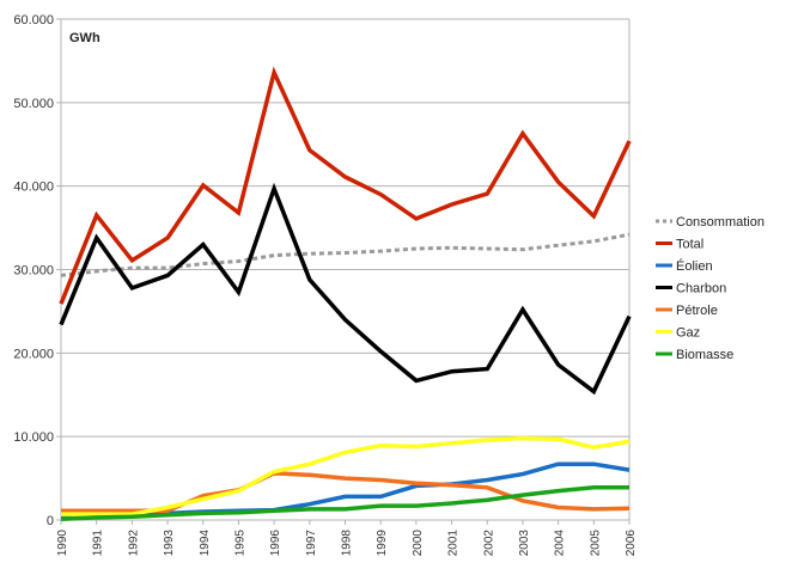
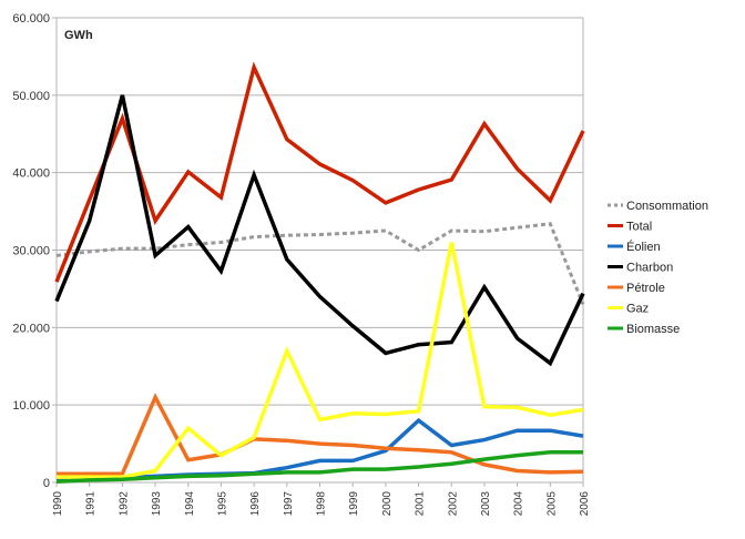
Total/1992: 31000 -> 47000
Charbon/1992: 28000 -> 50000
Pétrole/1993: 1000 -> 11000
Gaz/1994: 2000 -> 7000
Gaz/1997: 7000 -> 17000
Consommation/2001: 33000 -> 30000
Éolien/2001: 4000 -> 8000
Gaz/2002: 10000 -> 31000
Consommation/2006: 34000 -> 23000
